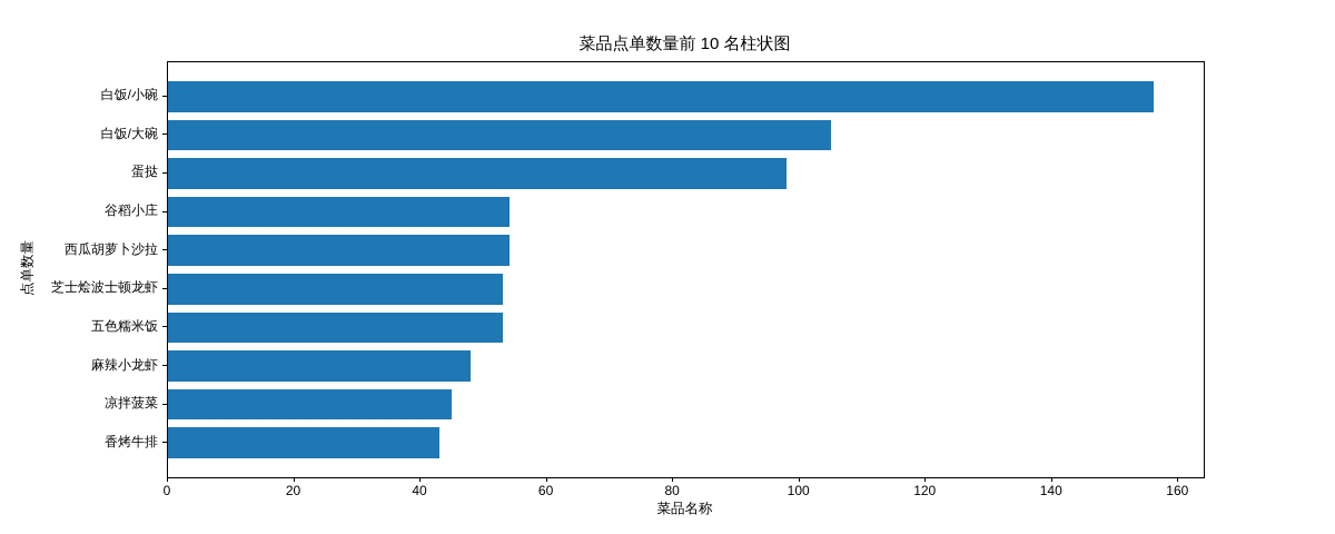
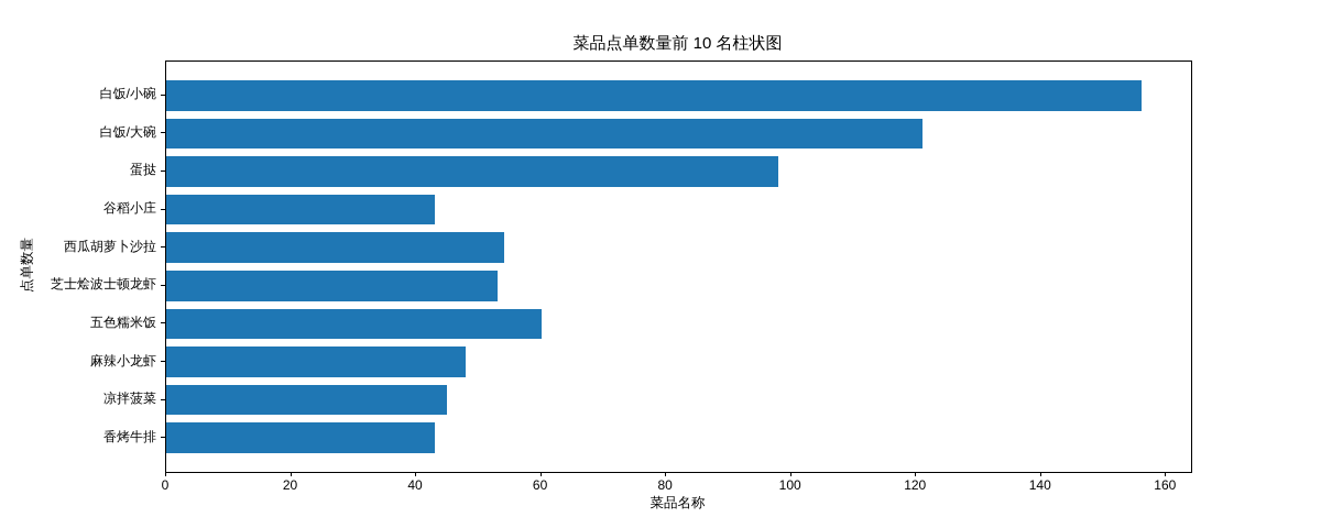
白饭/大碗: 105 -> 121
谷稻小庄: 54 -> 43
五色糯米饭: 53 -> 60
